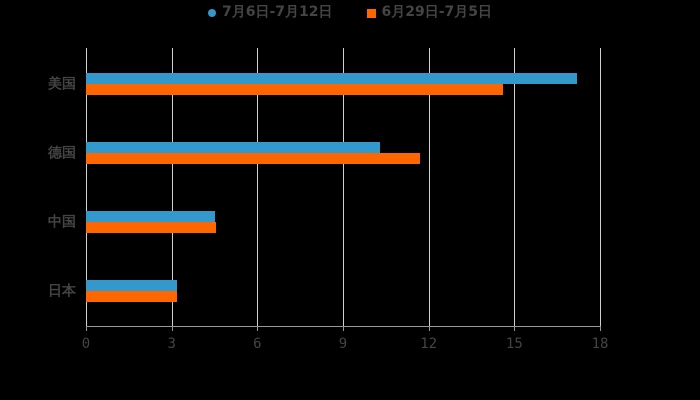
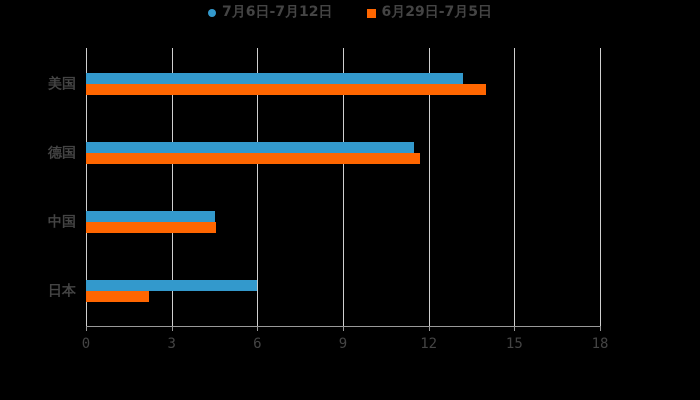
7月6日-7月12日/美国: 17.2 -> 13.2
6月29日-7月5日/美国: 14.6 -> 14.0
7月6日-7月12日/德国: 10.3 -> 11.5
7月6日-7月12日/日本: 3.2 -> 6.0
6月29日-7月5日/日本: 3.2 -> 2.2
